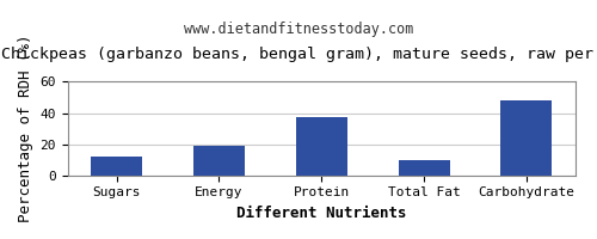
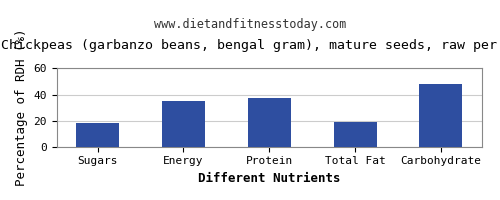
Sugars: 12 -> 18
Energy: 19 -> 35
Total Fat: 10 -> 19
